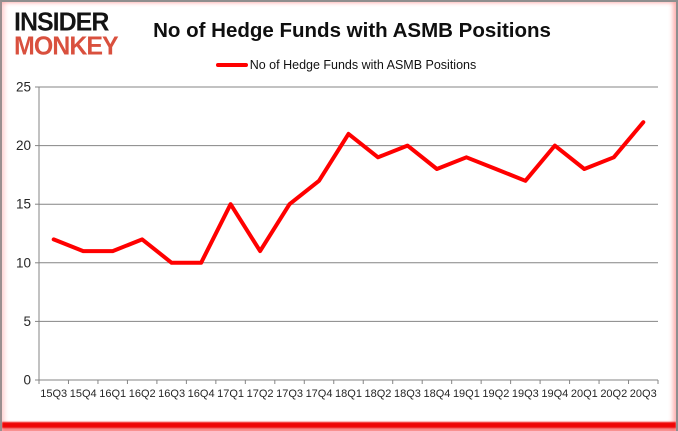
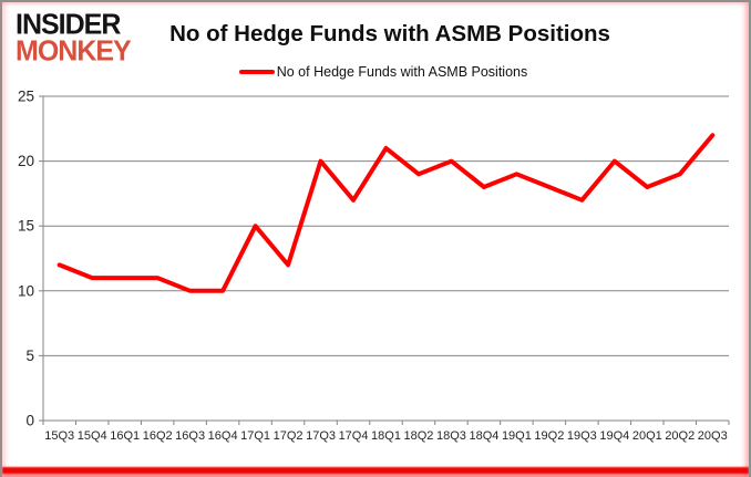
16Q2: 12 -> 11
17Q2: 11 -> 12
17Q3: 15 -> 20
